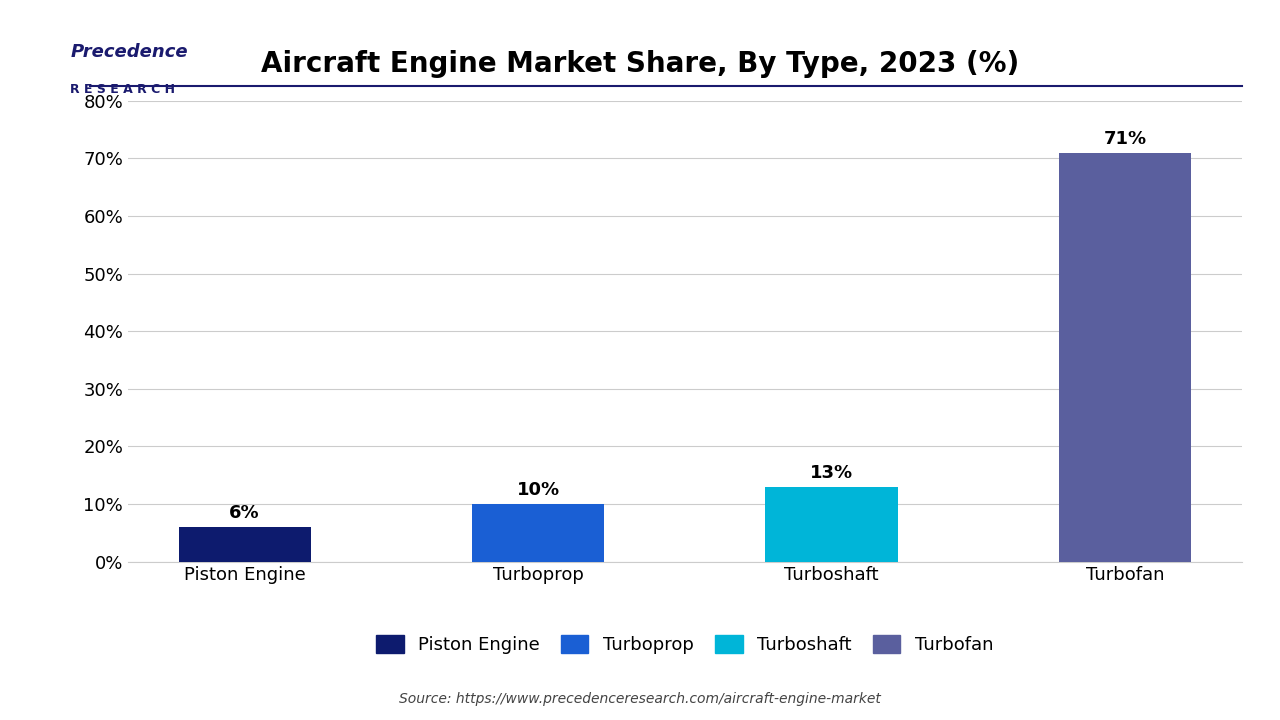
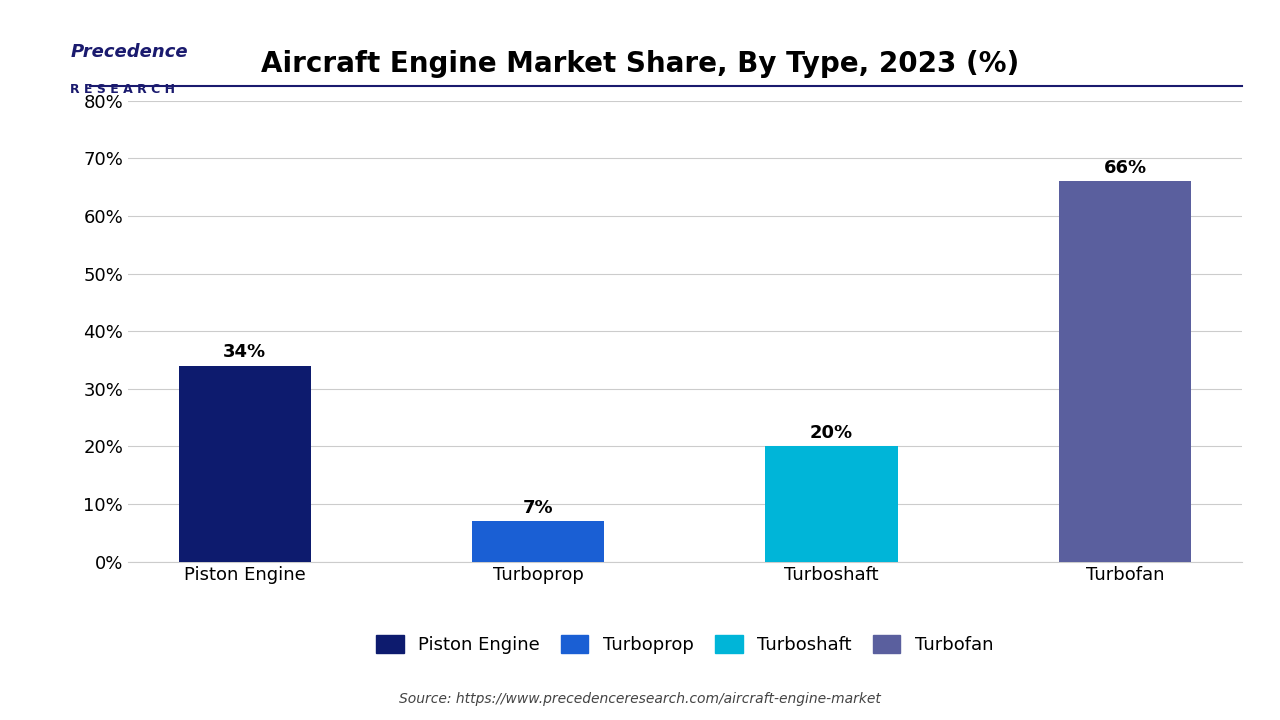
Piston Engine: 6% -> 34%
Turboprop: 10% -> 7%
Turboshaft: 13% -> 20%
Turbofan: 71% -> 66%
